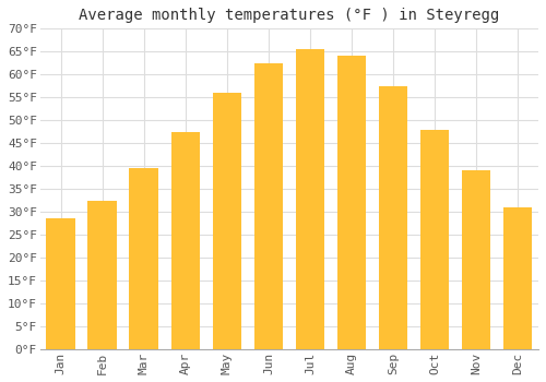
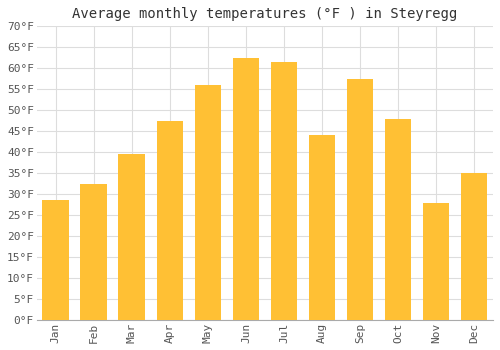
Jul: 65.5°F -> 61.5°F
Aug: 64.0°F -> 44.0°F
Nov: 39.0°F -> 28.0°F
Dec: 31.0°F -> 35.0°F
